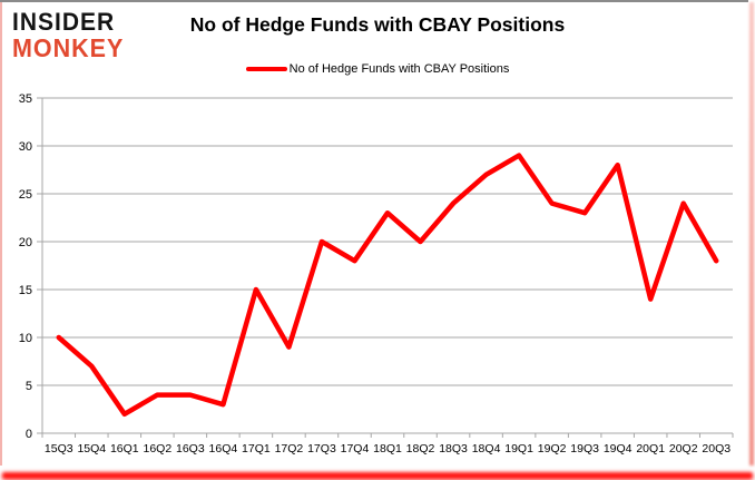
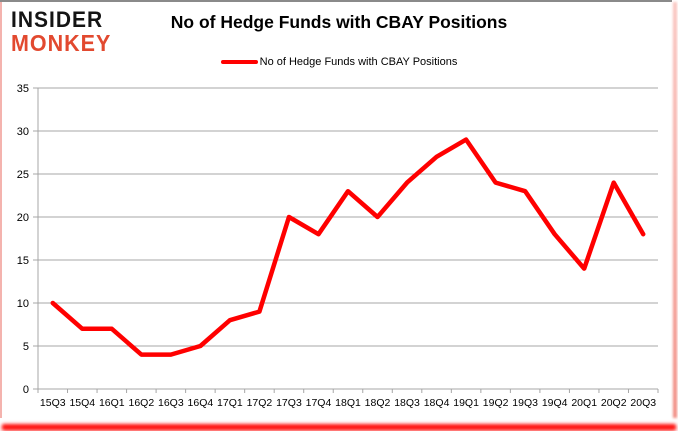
16Q1: 2 -> 7
16Q4: 3 -> 5
17Q1: 15 -> 8
19Q4: 28 -> 18
